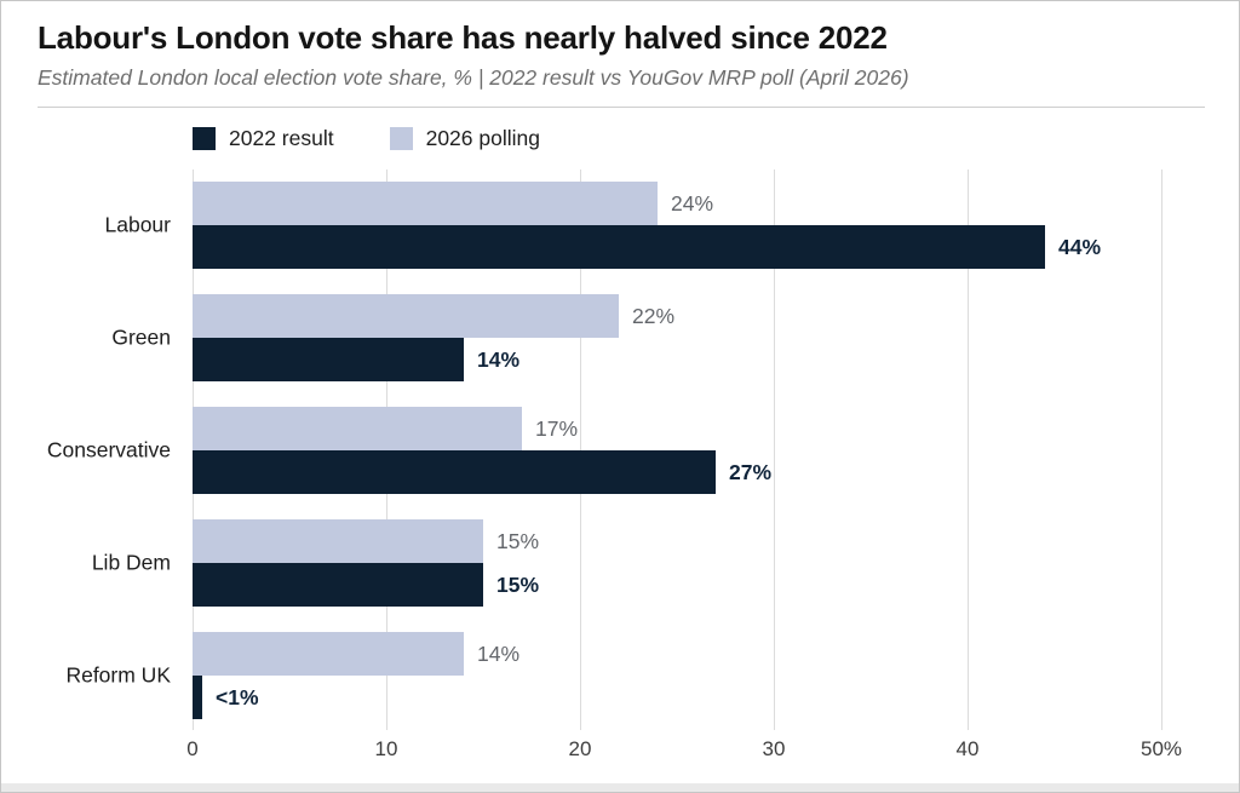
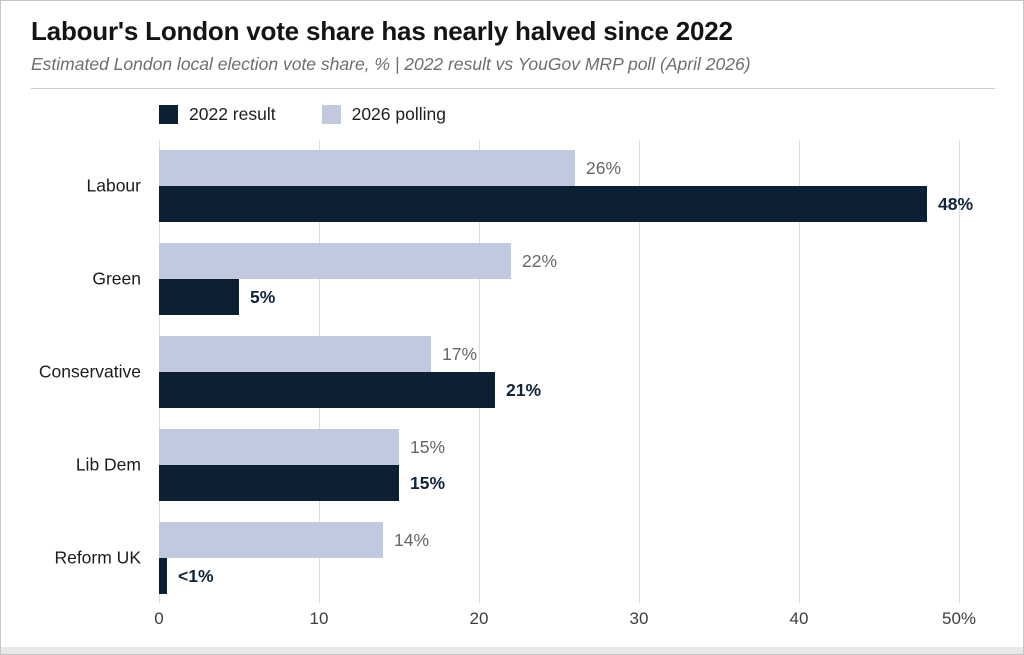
2022 result/Labour: 44% -> 48%
2026 polling/Labour: 24% -> 26%
2022 result/Green: 14% -> 5%
2022 result/Conservative: 27% -> 21%
